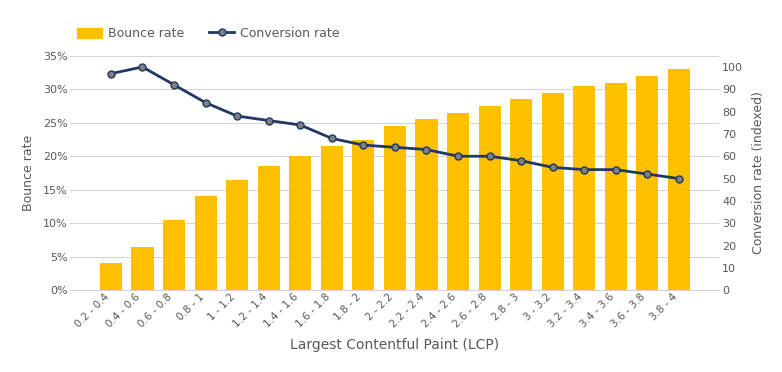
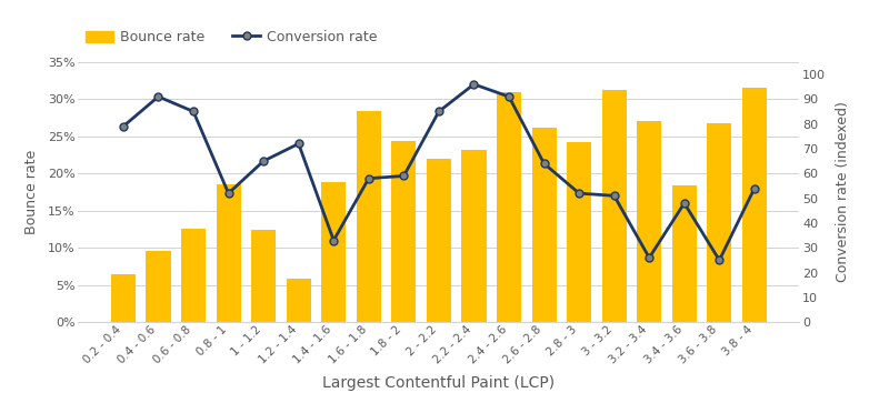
Bounce rate/0.2 - 0.4: 4.0% -> 6.4%
Conversion rate/0.2 - 0.4: 97 -> 79
Bounce rate/0.4 - 0.6: 6.5% -> 9.6%
Conversion rate/0.4 - 0.6: 100 -> 91
Bounce rate/0.6 - 0.8: 10.5% -> 12.6%
Conversion rate/0.6 - 0.8: 92 -> 85
Bounce rate/0.8 - 1: 14.0% -> 18.6%
Conversion rate/0.8 - 1: 84 -> 52
Bounce rate/1 - 1.2: 16.5% -> 12.4%
Conversion rate/1 - 1.2: 78 -> 65
Bounce rate/1.2 - 1.4: 18.5% -> 5.8%
Conversion rate/1.2 - 1.4: 76 -> 72
Bounce rate/1.4 - 1.6: 20.0% -> 18.8%
Conversion rate/1.4 - 1.6: 74 -> 33
Bounce rate/1.6 - 1.8: 21.5% -> 28.4%
Conversion rate/1.6 - 1.8: 68 -> 58
Bounce rate/1.8 - 2: 22.5% -> 24.4%
Conversion rate/1.8 - 2: 65 -> 59
Bounce rate/2 - 2.2: 24.5% -> 22.0%
Conversion rate/2 - 2.2: 64 -> 85
Bounce rate/2.2 - 2.4: 25.5% -> 23.2%
Conversion rate/2.2 - 2.4: 63 -> 96
Bounce rate/2.4 - 2.6: 26.5% -> 31.0%
Conversion rate/2.4 - 2.6: 60 -> 91
Bounce rate/2.6 - 2.8: 27.5% -> 26.2%
Conversion rate/2.6 - 2.8: 60 -> 64
Bounce rate/2.8 - 3: 28.5% -> 24.2%
Conversion rate/2.8 - 3: 58 -> 52
Bounce rate/3 - 3.2: 29.5% -> 31.2%
Conversion rate/3 - 3.2: 55 -> 51
Bounce rate/3.2 - 3.4: 30.5% -> 27.0%
Conversion rate/3.2 - 3.4: 54 -> 26
Bounce rate/3.4 - 3.6: 31.0% -> 18.4%
Conversion rate/3.4 - 3.6: 54 -> 48
Bounce rate/3.6 - 3.8: 32.0% -> 26.8%
Conversion rate/3.6 - 3.8: 52 -> 25
Bounce rate/3.8 - 4: 33.0% -> 31.6%
Conversion rate/3.8 - 4: 50 -> 54
